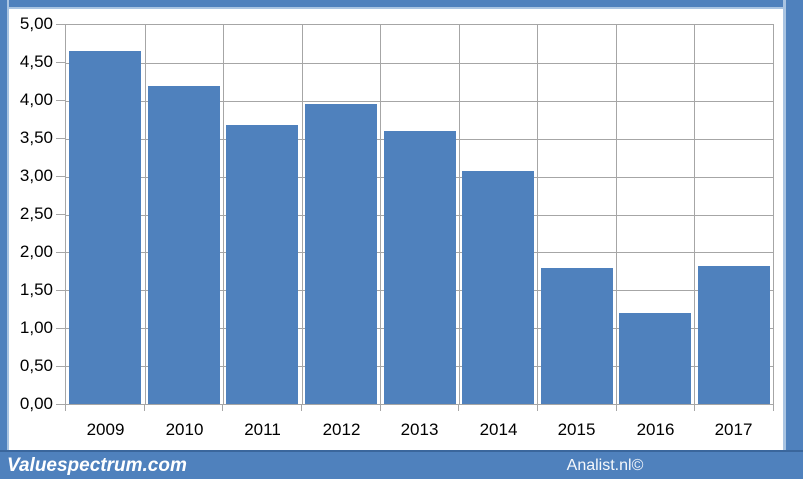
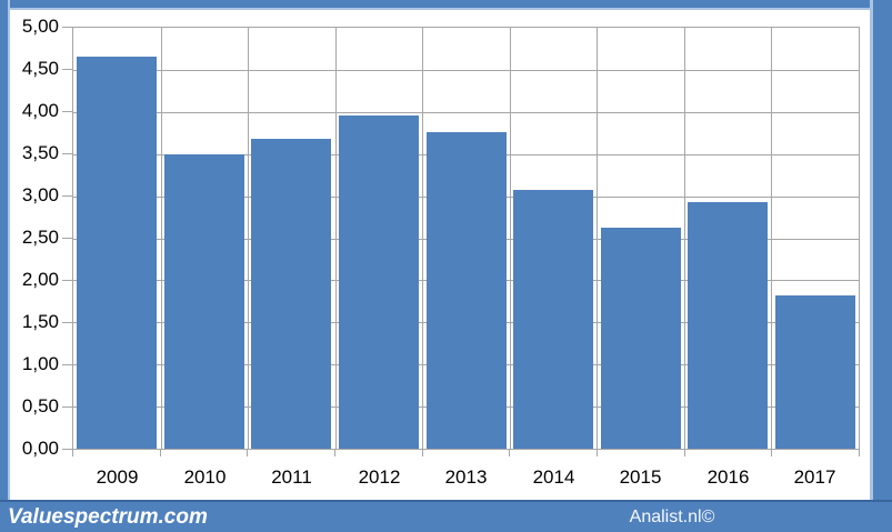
2010: 4,2 -> 3,5
2013: 3,6 -> 3,8
2015: 1,8 -> 2,6
2016: 1,2 -> 2,9
